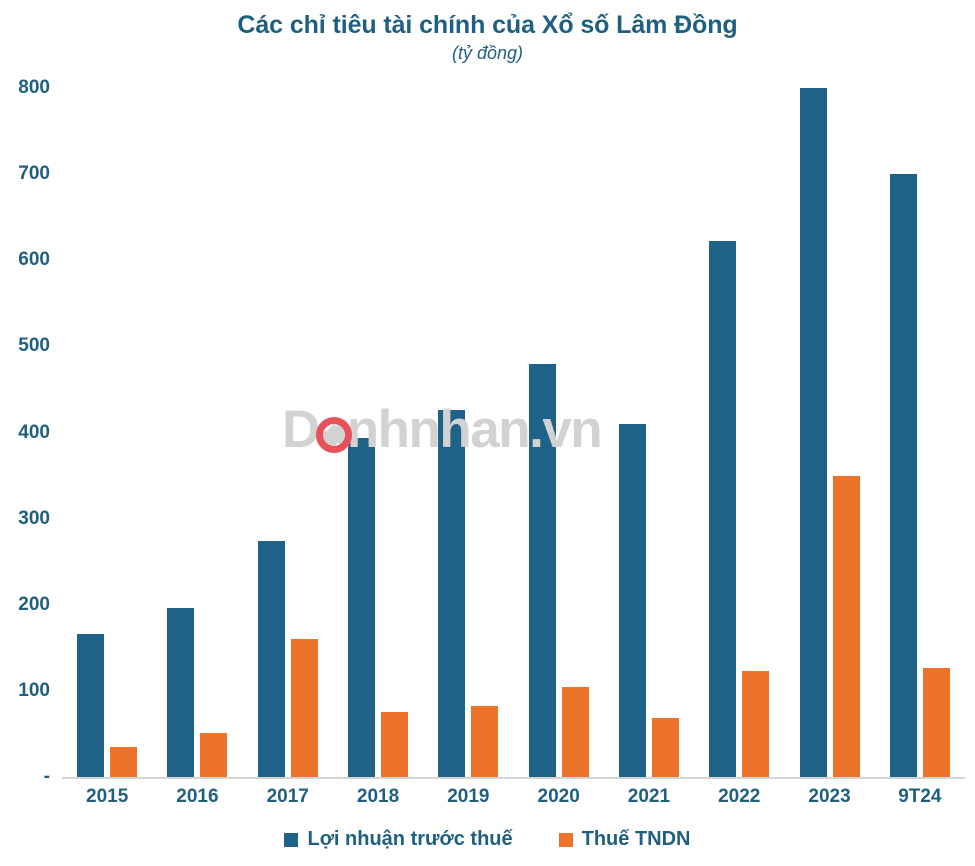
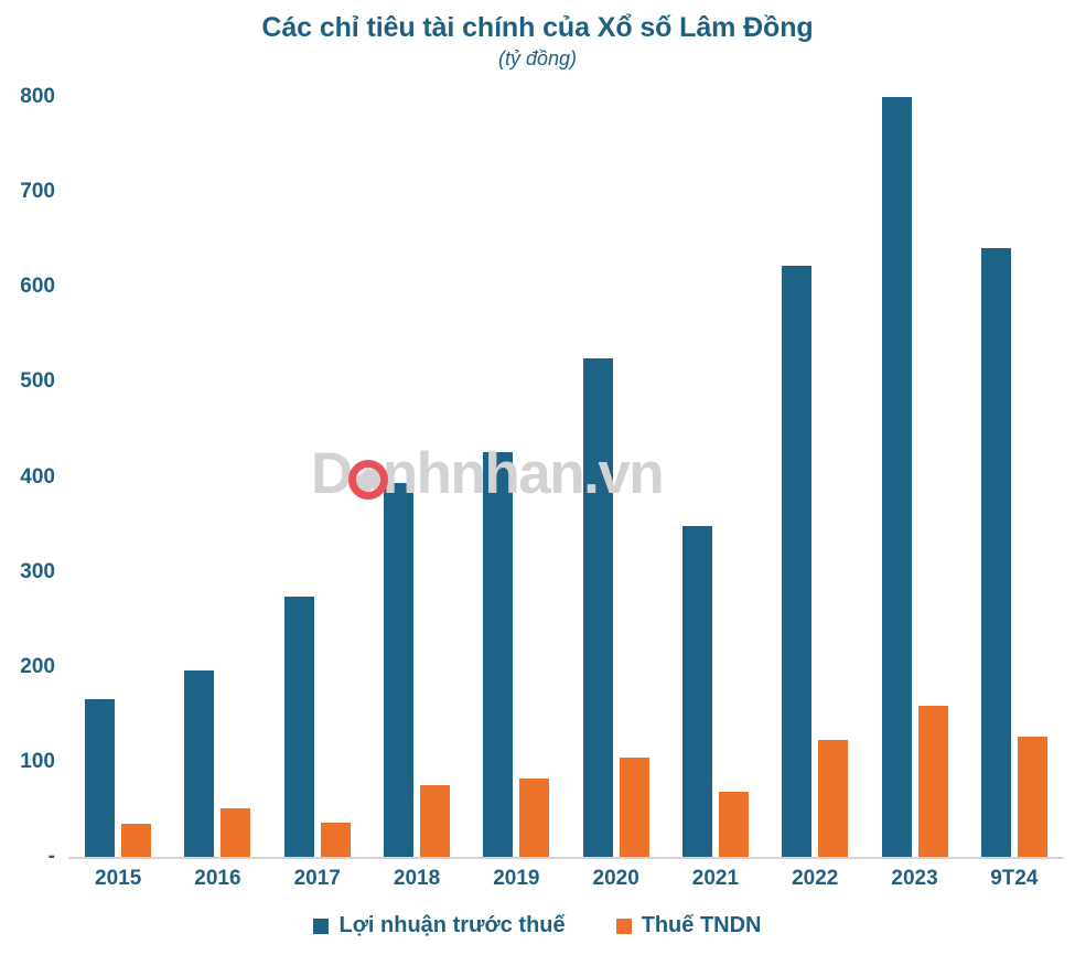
Thuế TNDN/2017: 160 -> 40
Lợi nhuận trước thuế/2020: 480 -> 520
Lợi nhuận trước thuế/2021: 410 -> 350
Thuế TNDN/2023: 350 -> 160
Lợi nhuận trước thuế/9T24: 700 -> 640
